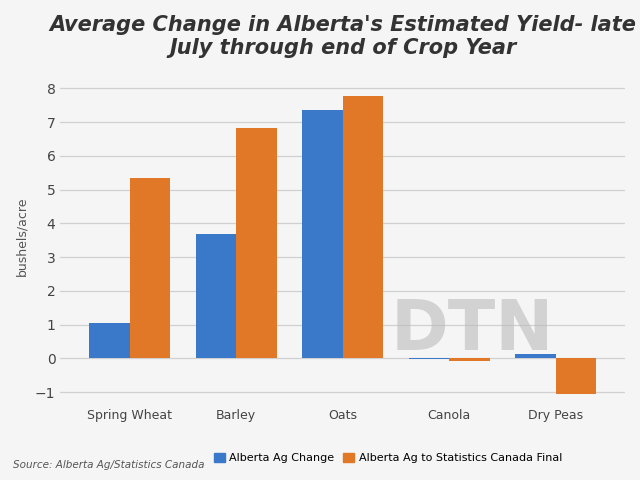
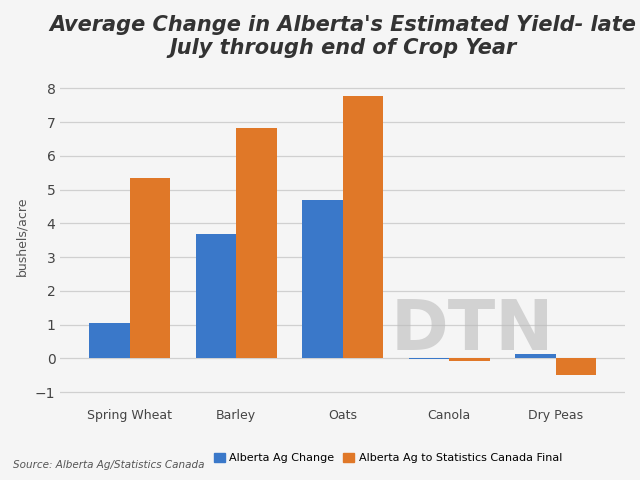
Alberta Ag Change/Oats: 7.35 -> 4.70
Alberta Ag to Statistics Canada Final/Dry Peas: -1.07 -> -0.50
